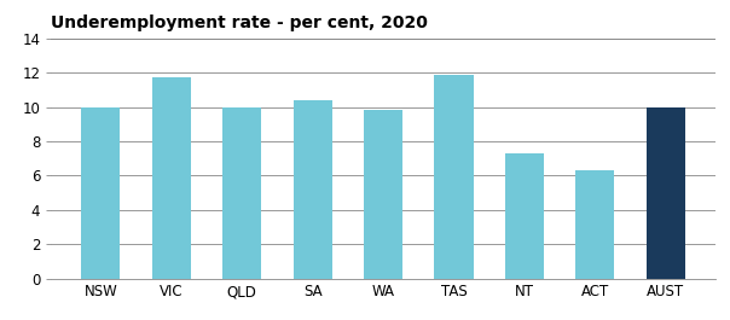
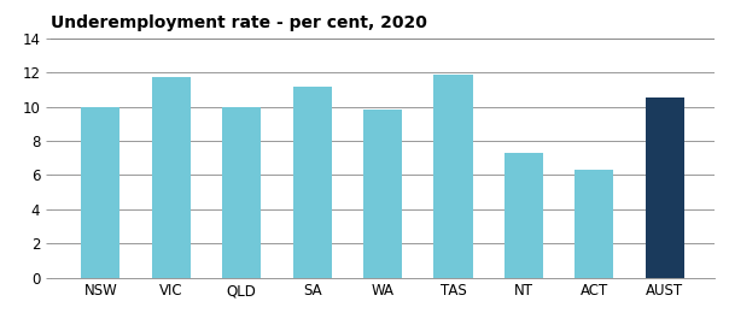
SA: 10.4 -> 11.2
AUST: 10.0 -> 10.5
